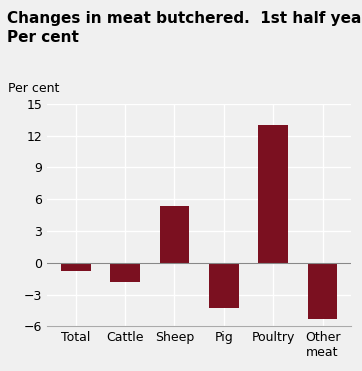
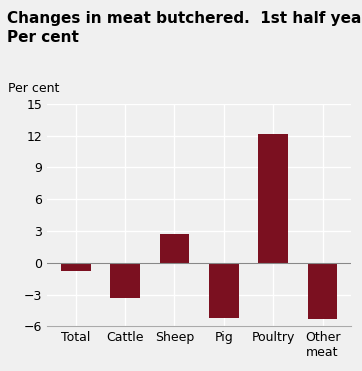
Cattle: -1.8 -> -3.3
Sheep: 5.4 -> 2.7
Pig: -4.3 -> -5.2
Poultry: 13.0 -> 12.2
